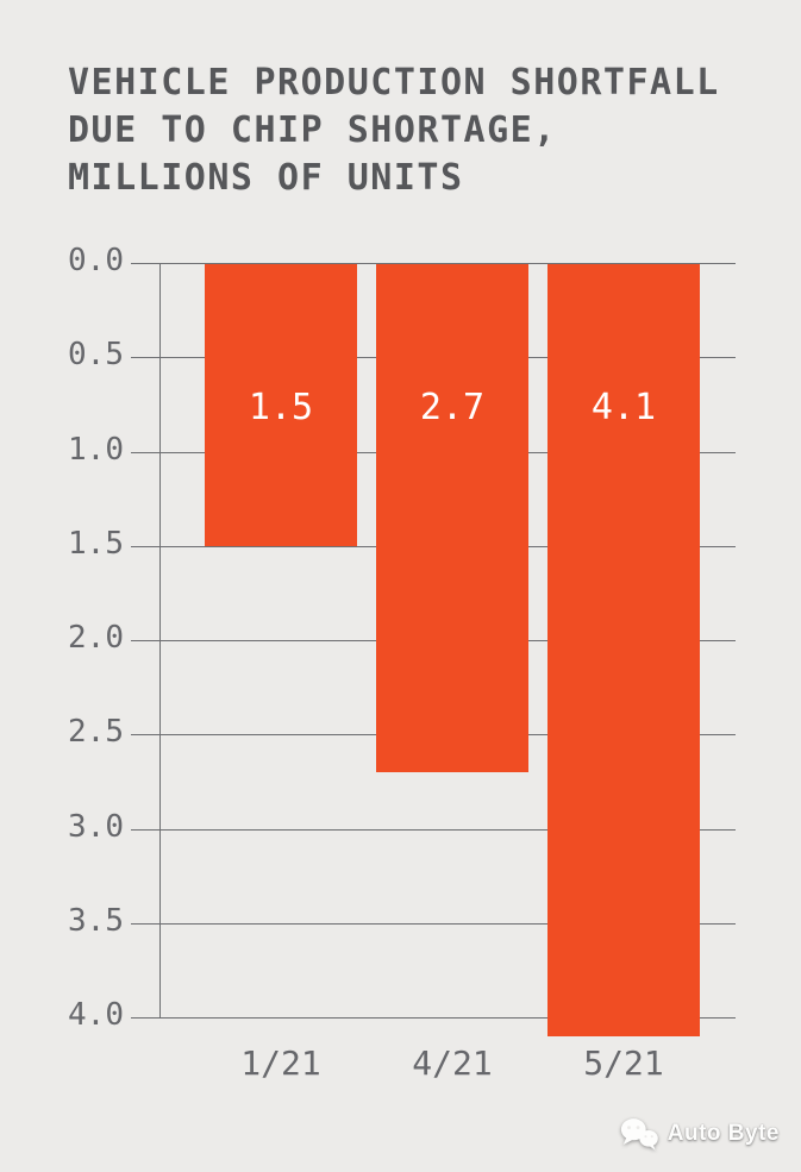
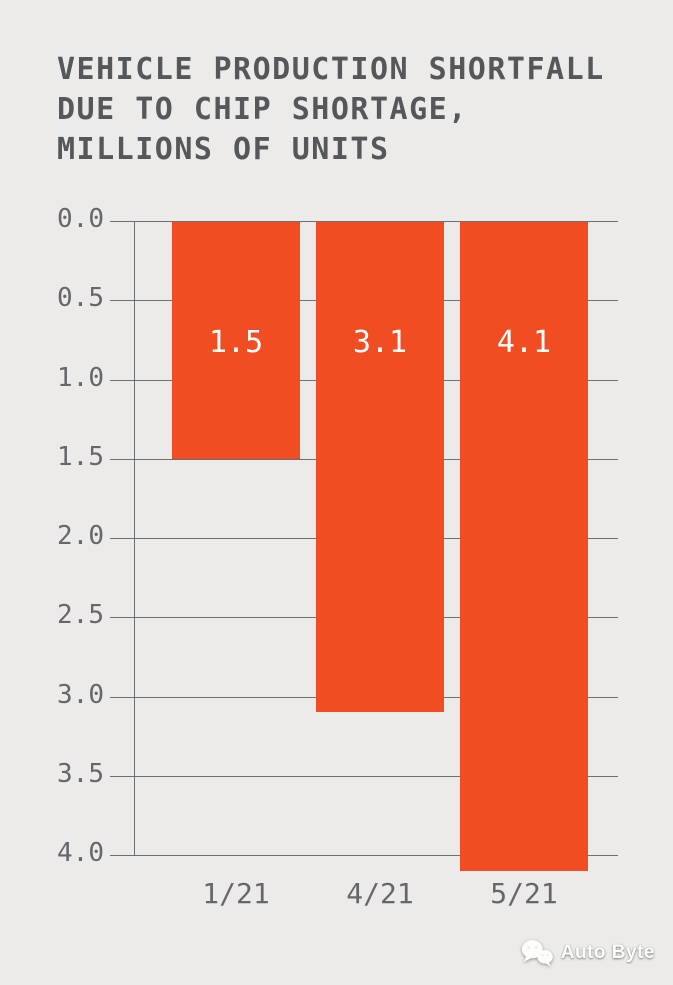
4/21: 2.7 -> 3.1
